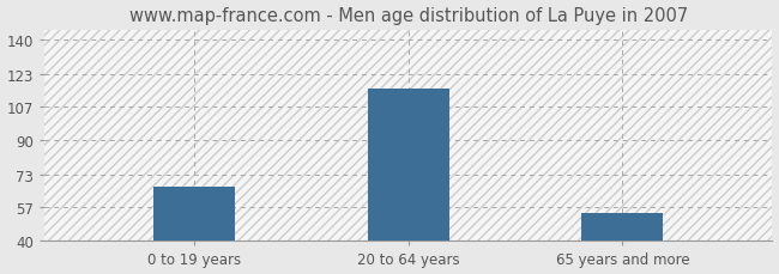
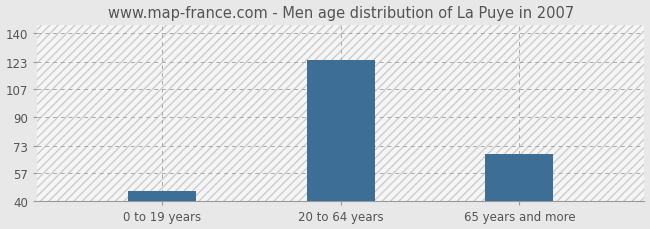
0 to 19 years: 67 -> 46
20 to 64 years: 116 -> 124
65 years and more: 54 -> 68
